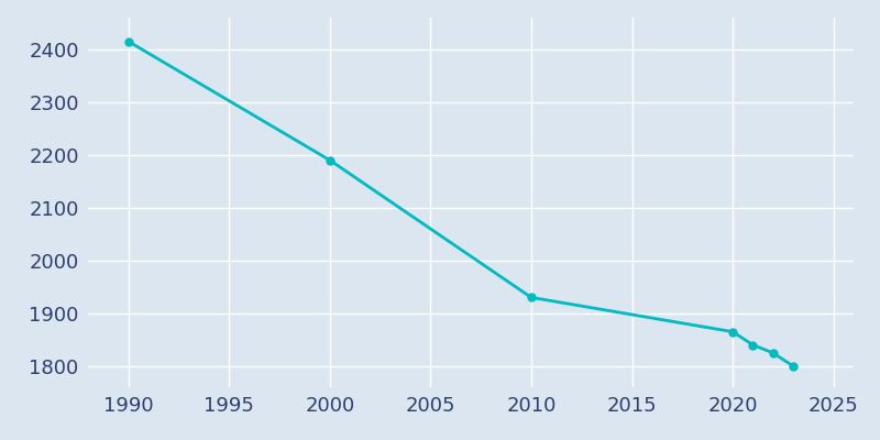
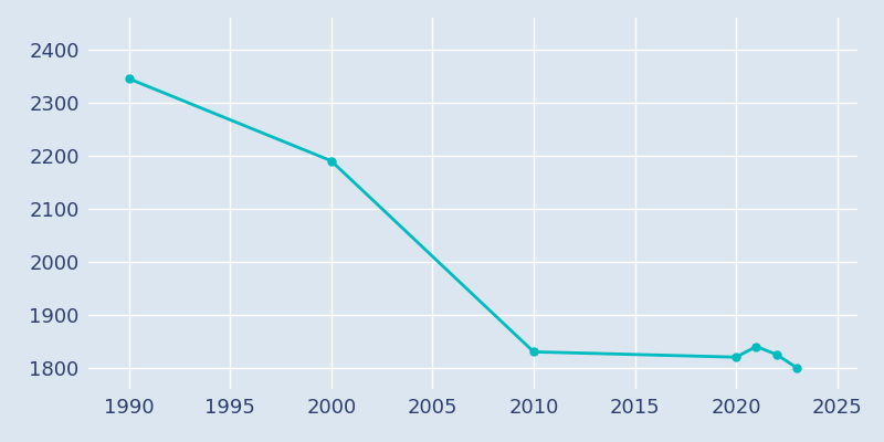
1990: 2415 -> 2345
2010: 1930 -> 1830
2020: 1865 -> 1820
